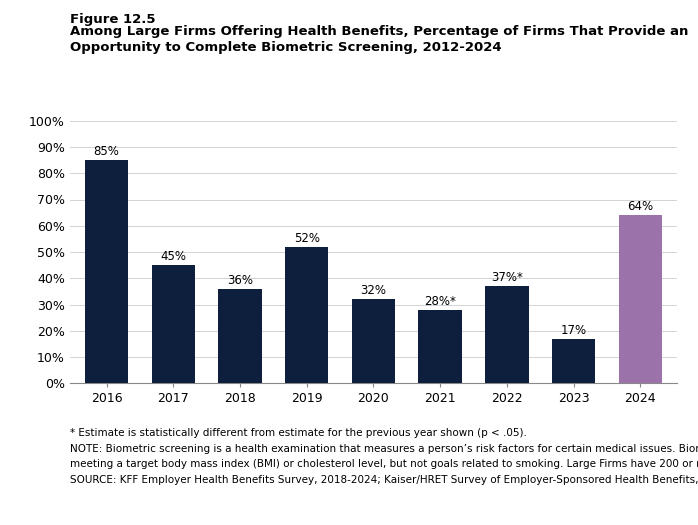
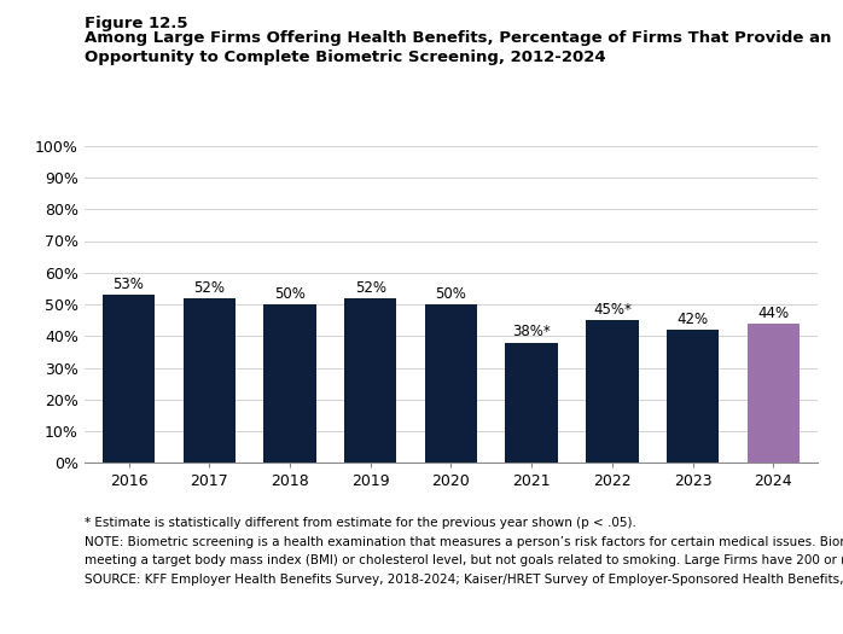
2016: 85% -> 53%
2017: 45% -> 52%
2018: 36% -> 50%
2020: 32% -> 50%
2021: 28%* -> 38%*
2022: 37%* -> 45%*
2023: 17% -> 42%
2024: 64% -> 44%
